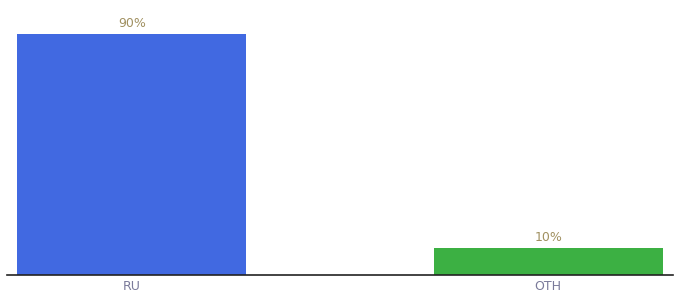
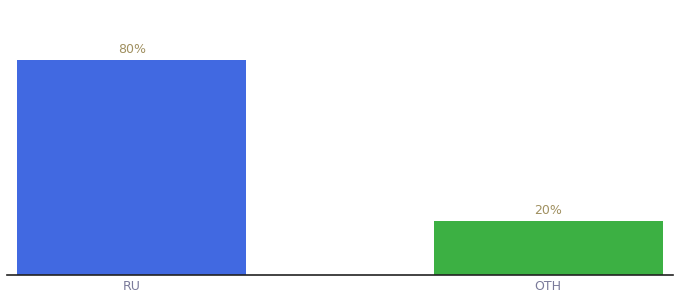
RU: 90% -> 80%
OTH: 10% -> 20%
